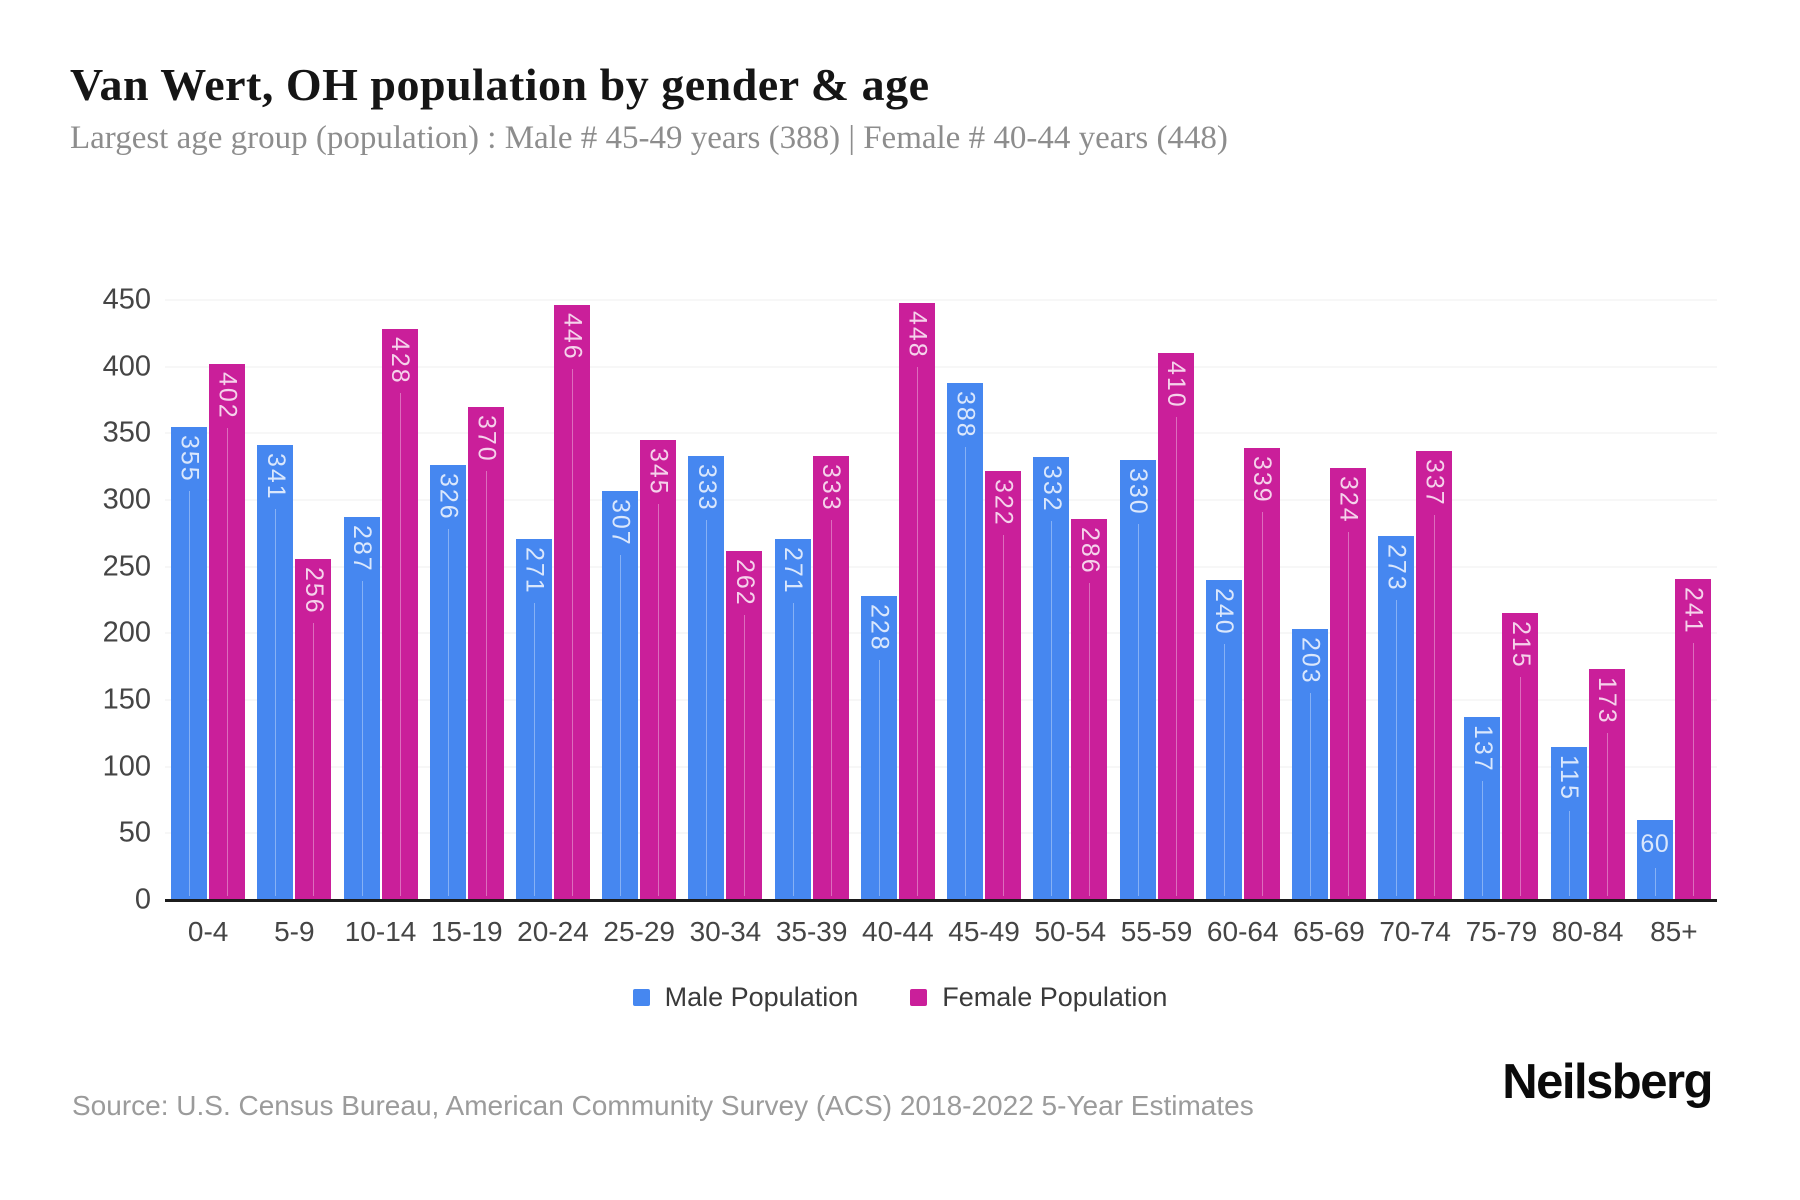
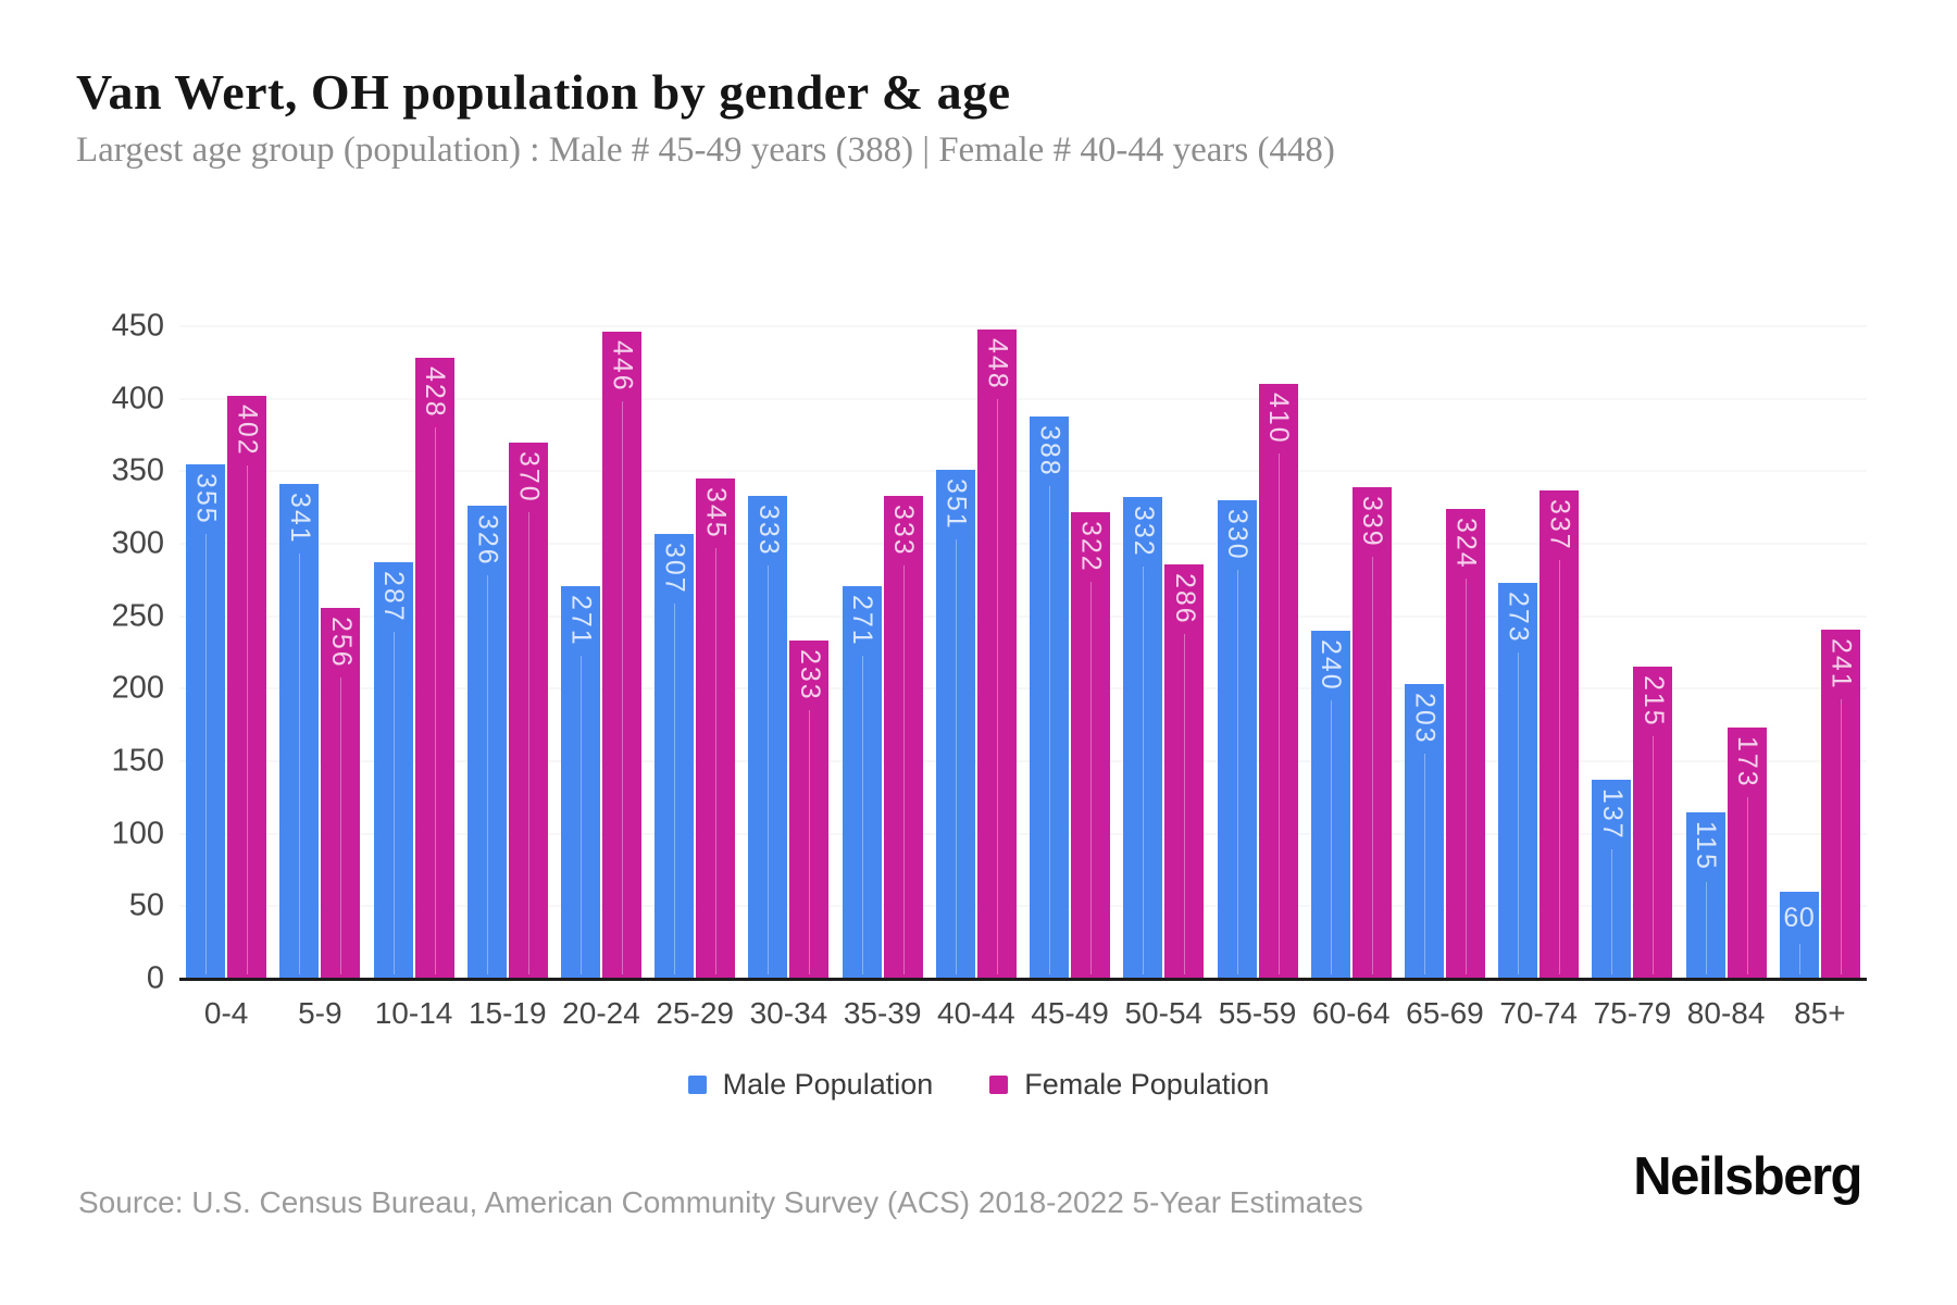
Female Population/30-34: 262 -> 233
Male Population/40-44: 228 -> 351
